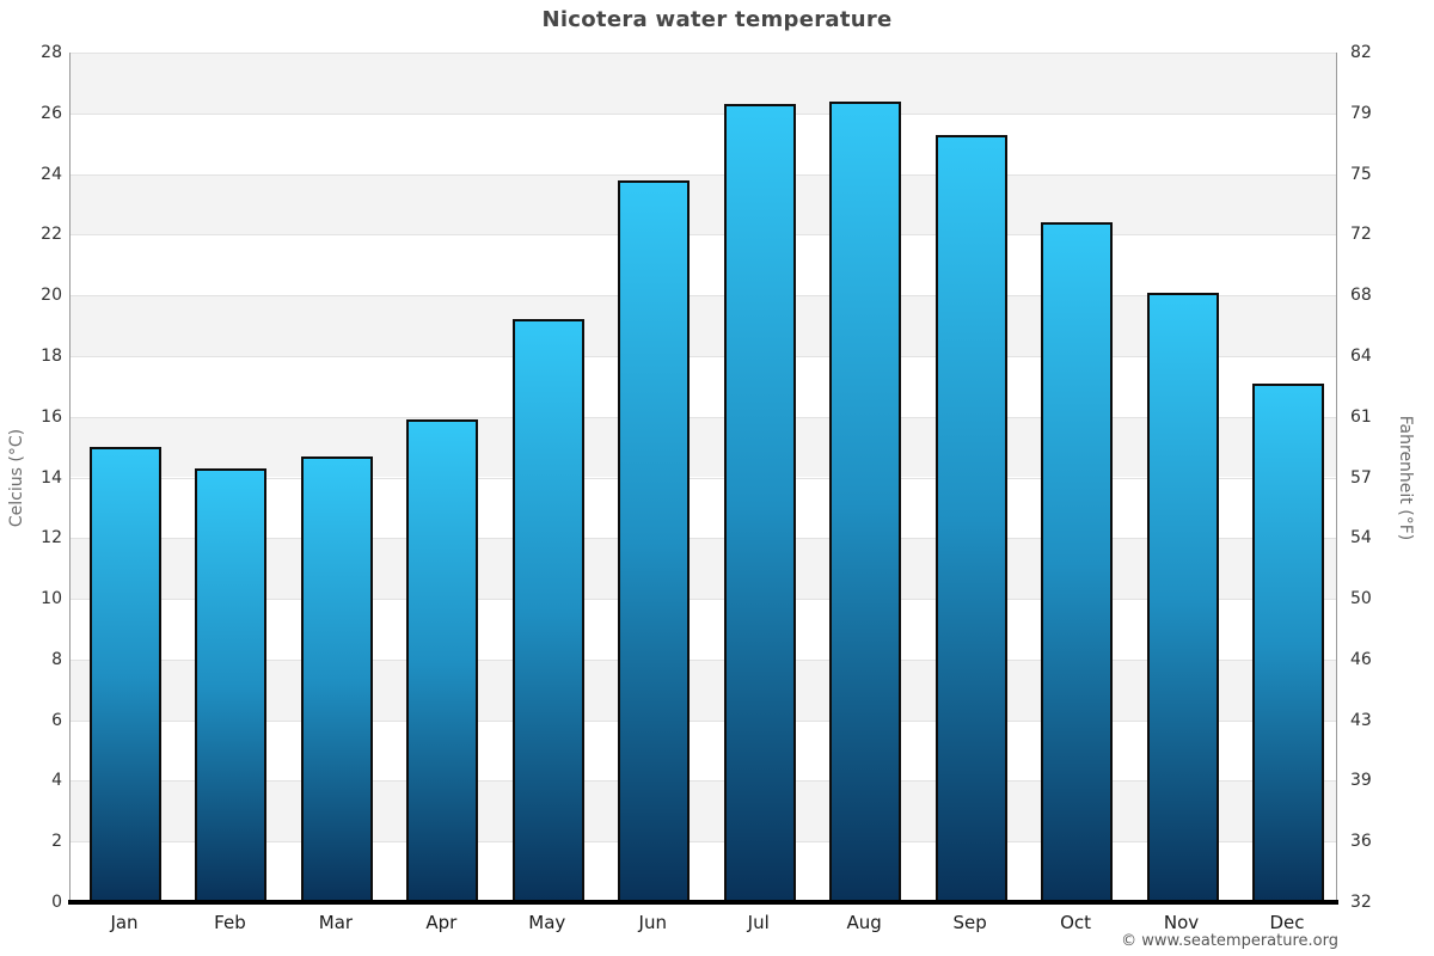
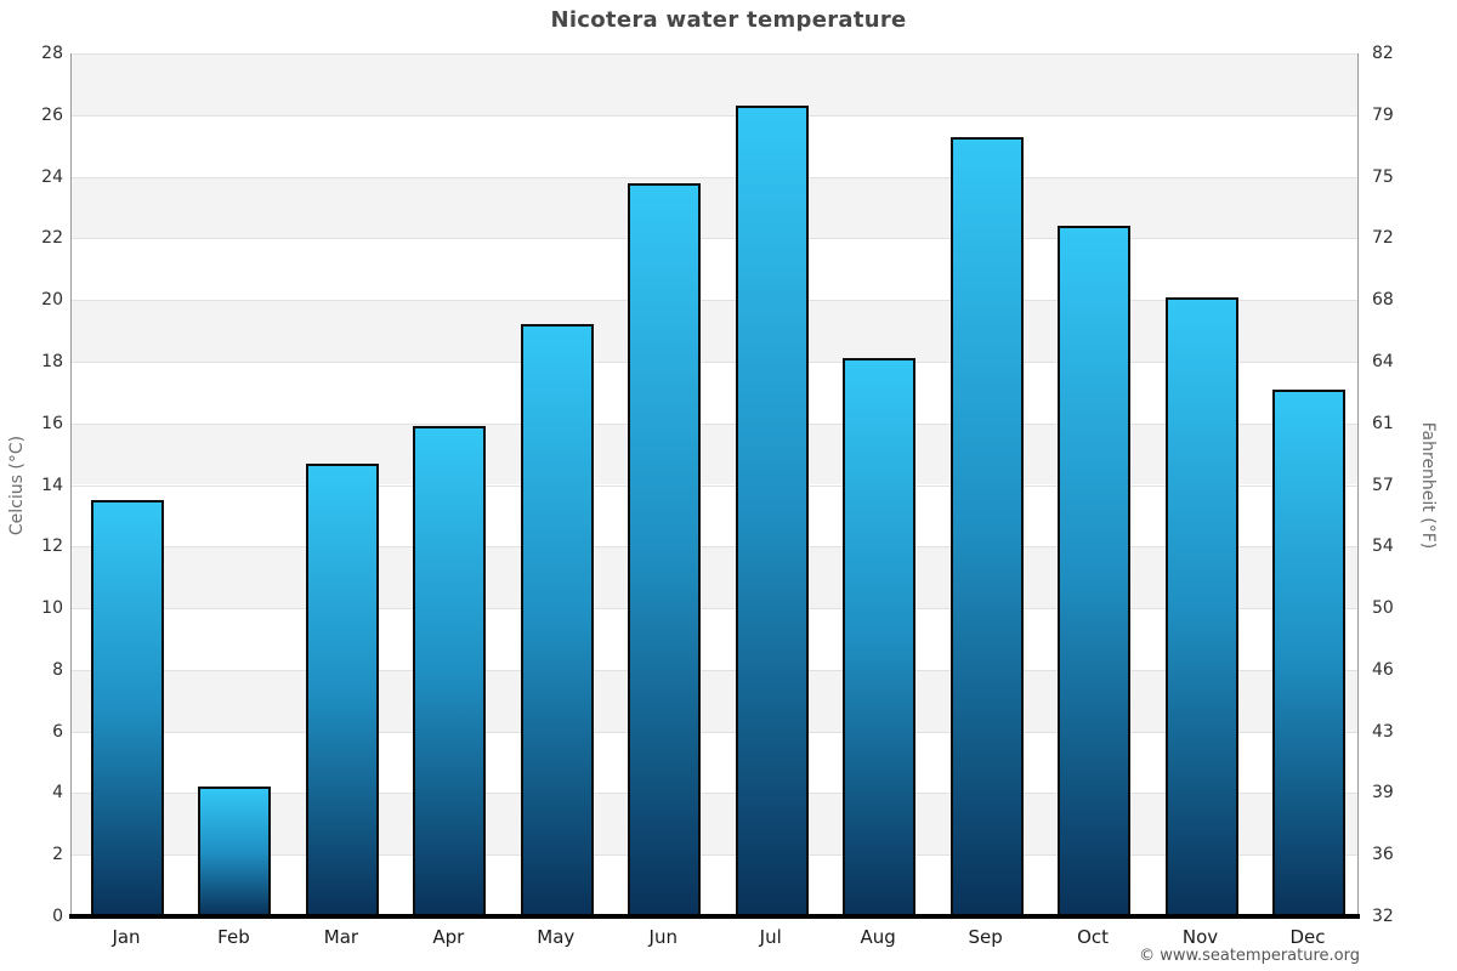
Jan: 15.0 -> 13.5
Feb: 14.3 -> 4.2
Aug: 26.4 -> 18.1
